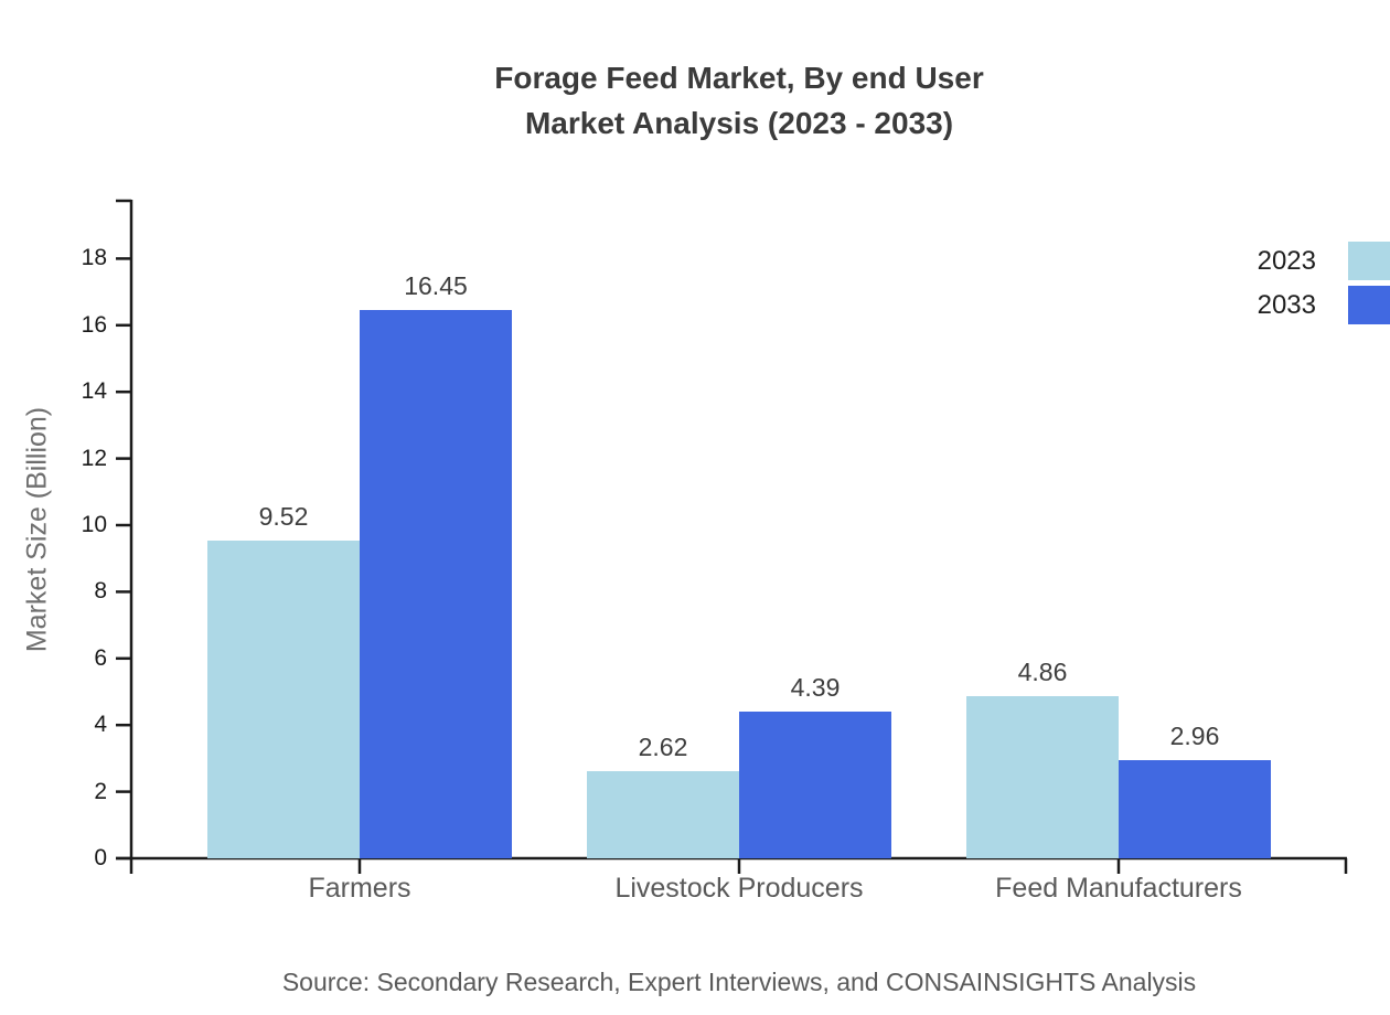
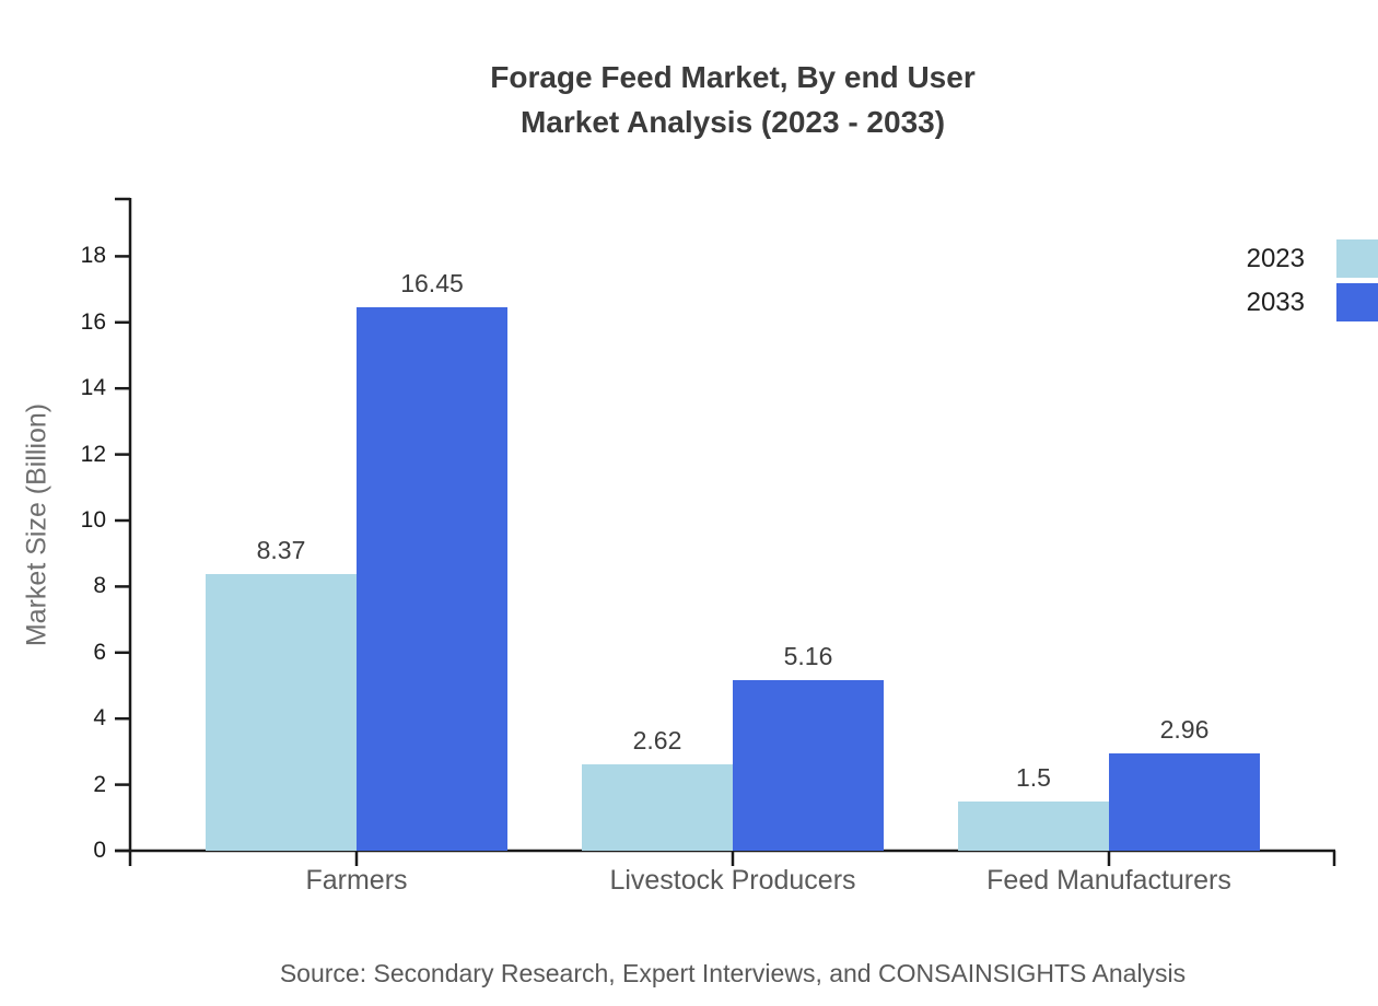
2023/Farmers: 9.52 -> 8.37
2033/Livestock Producers: 4.39 -> 5.16
2023/Feed Manufacturers: 4.86 -> 1.5
